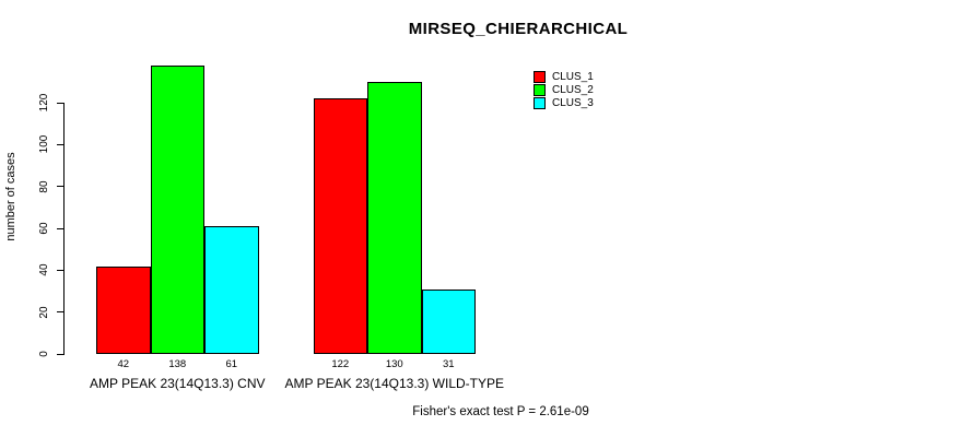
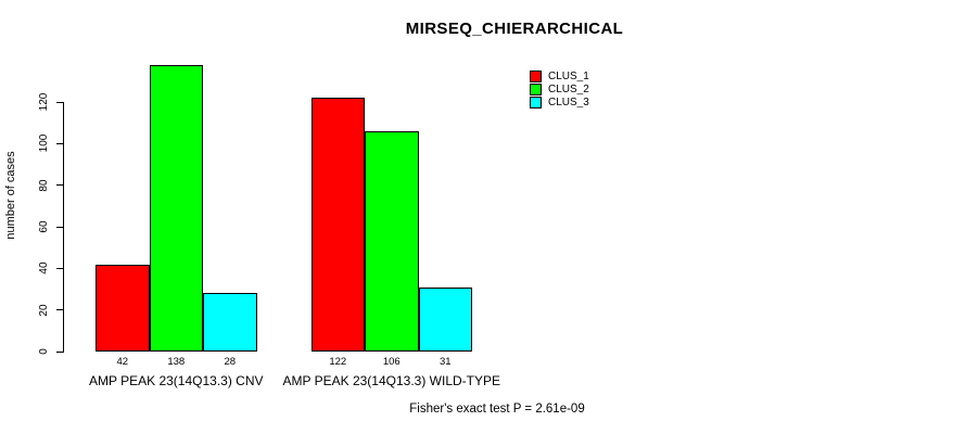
CLUS_3/AMP PEAK 23(14Q13.3) CNV: 61 -> 28
CLUS_2/AMP PEAK 23(14Q13.3) WILD-TYPE: 130 -> 106
